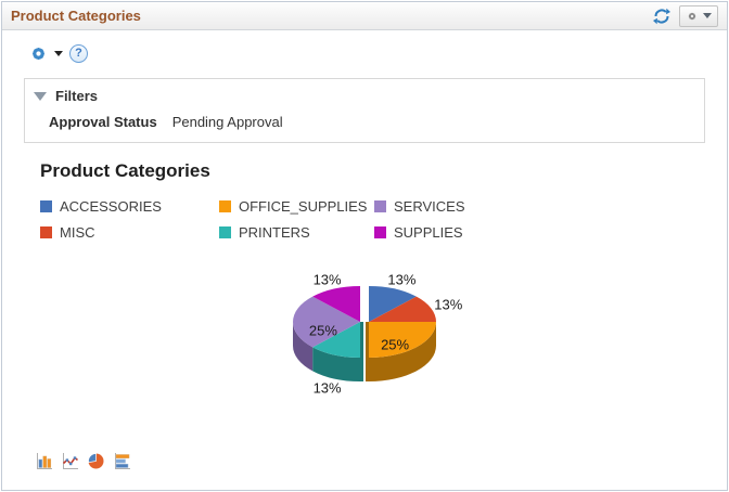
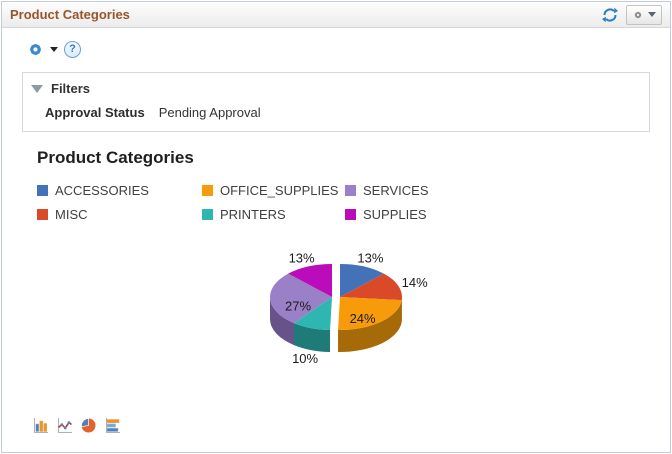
MISC: 13% -> 14%
OFFICE_SUPPLIES: 25% -> 24%
PRINTERS: 13% -> 10%
SERVICES: 25% -> 27%
